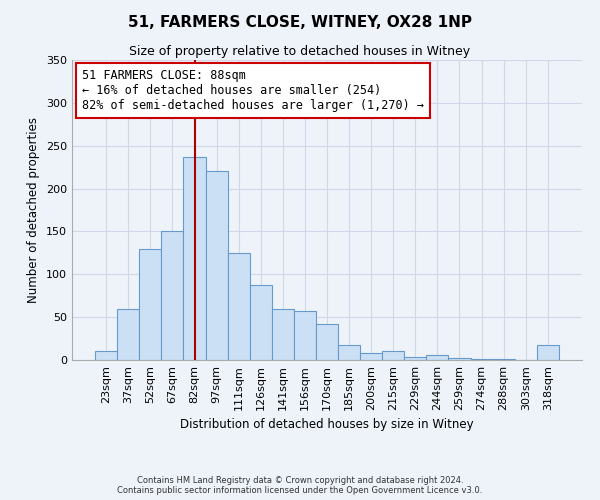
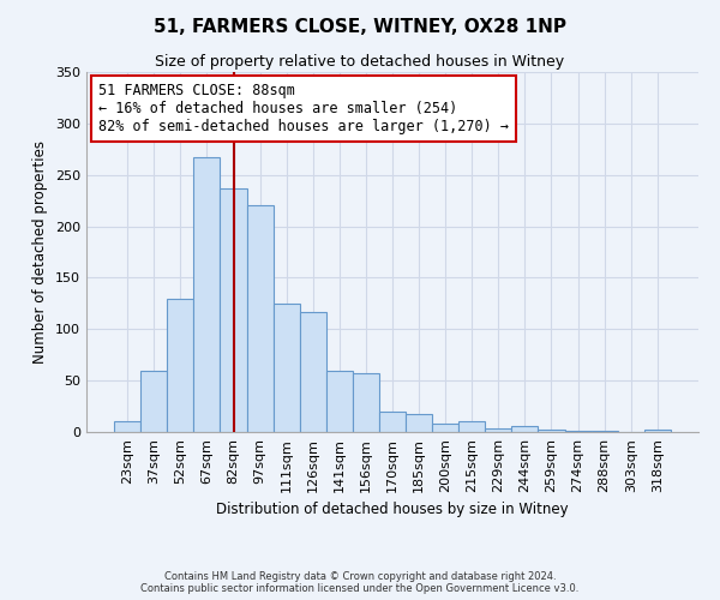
67sqm: 150 -> 267
126sqm: 88 -> 117
170sqm: 42 -> 20
318sqm: 18 -> 2
